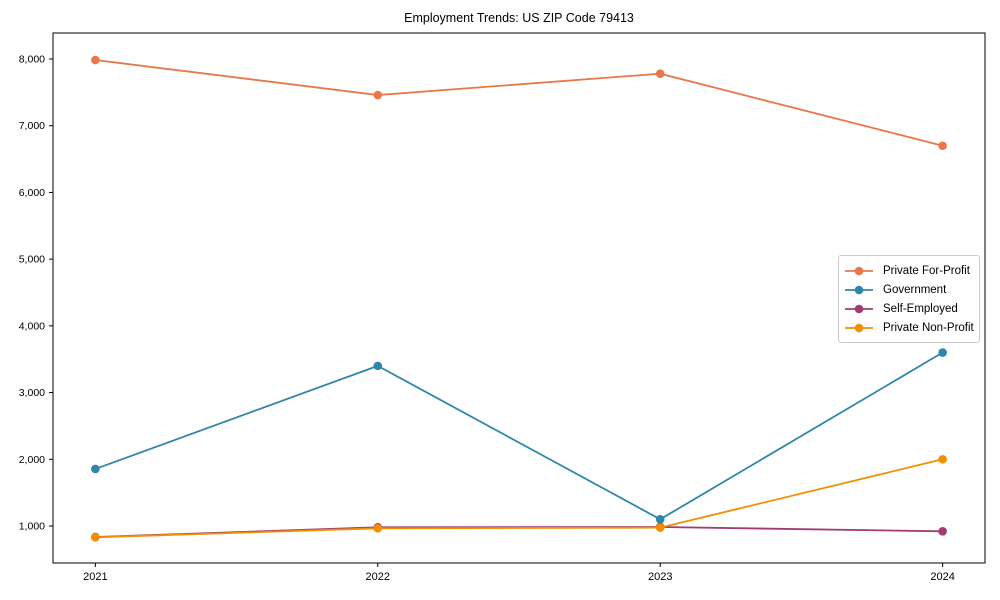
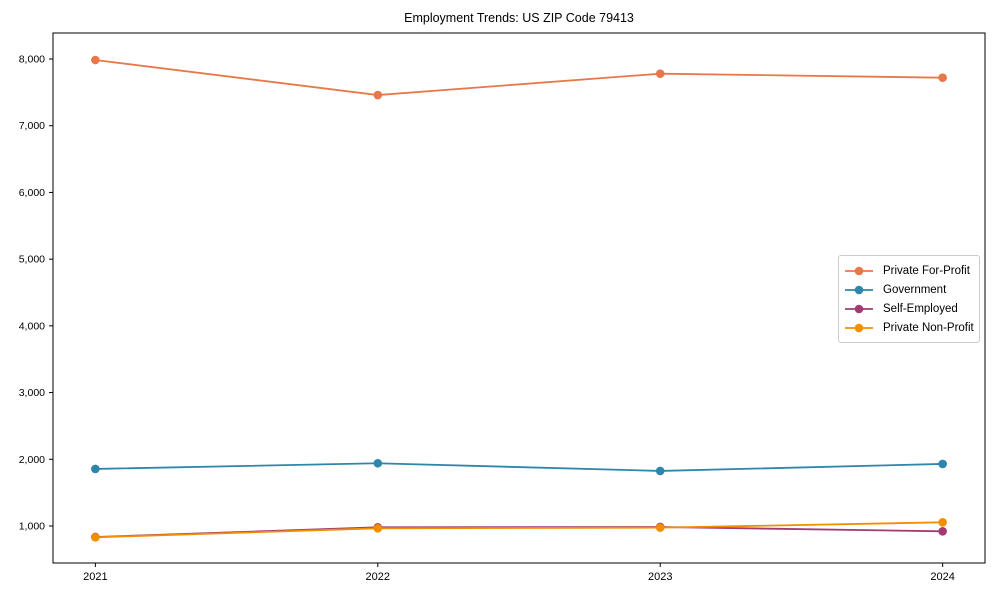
Government/2022: 3400 -> 1900
Government/2023: 1100 -> 1800
Private For-Profit/2024: 6700 -> 7700
Government/2024: 3600 -> 1900
Private Non-Profit/2024: 2000 -> 1100
